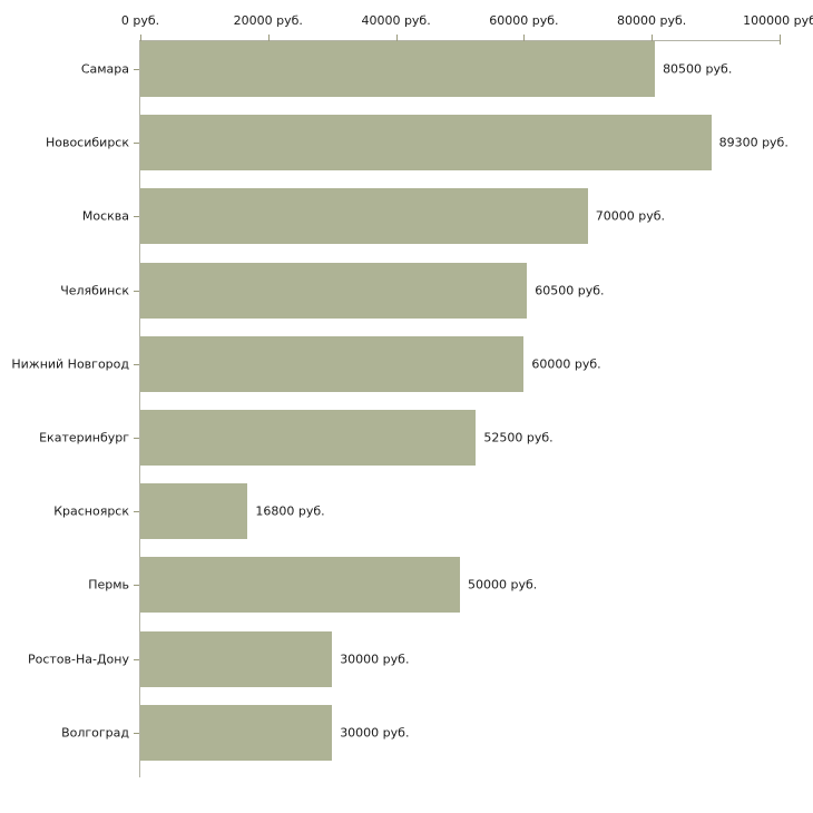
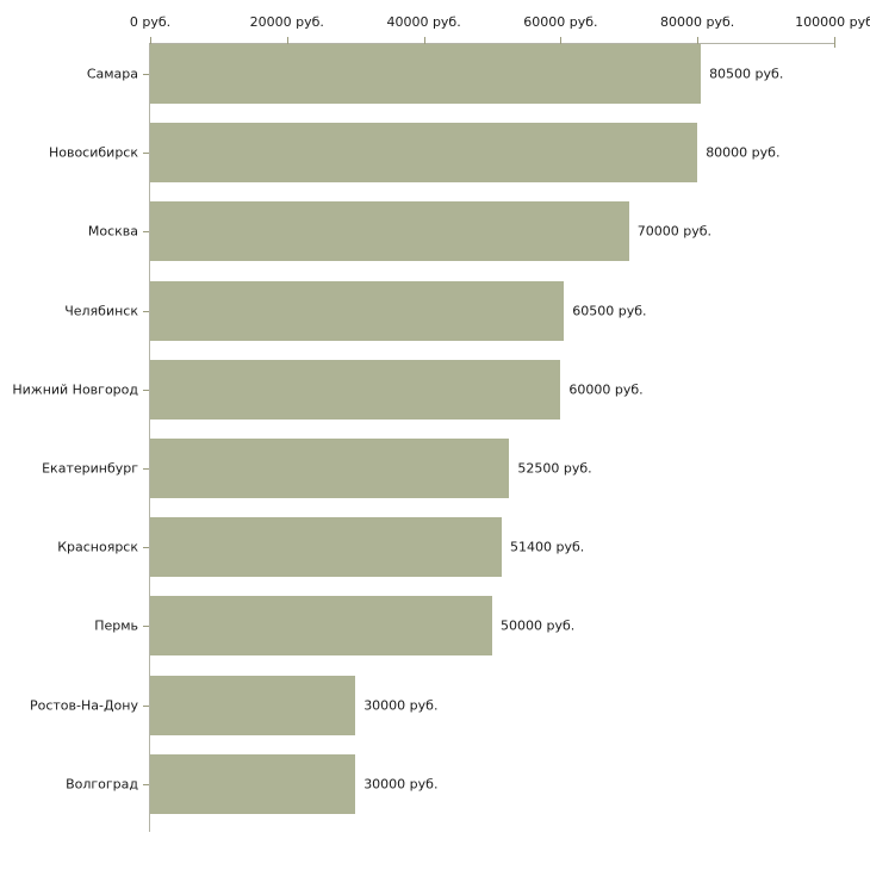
Новосибирск: 89300 -> 80000
Красноярск: 16800 -> 51400
